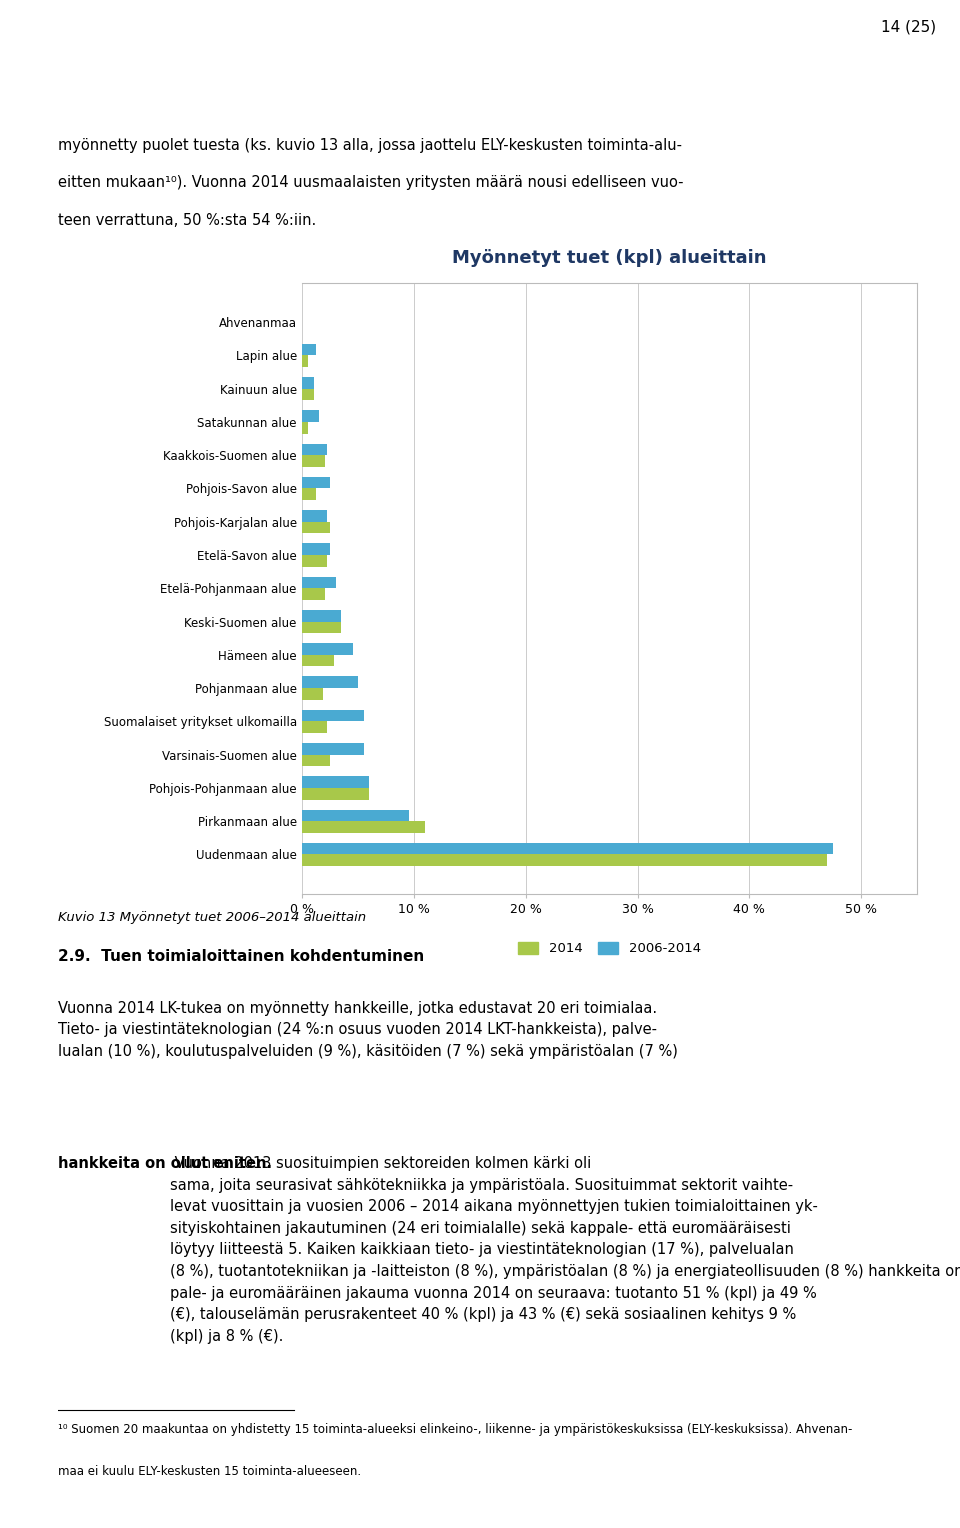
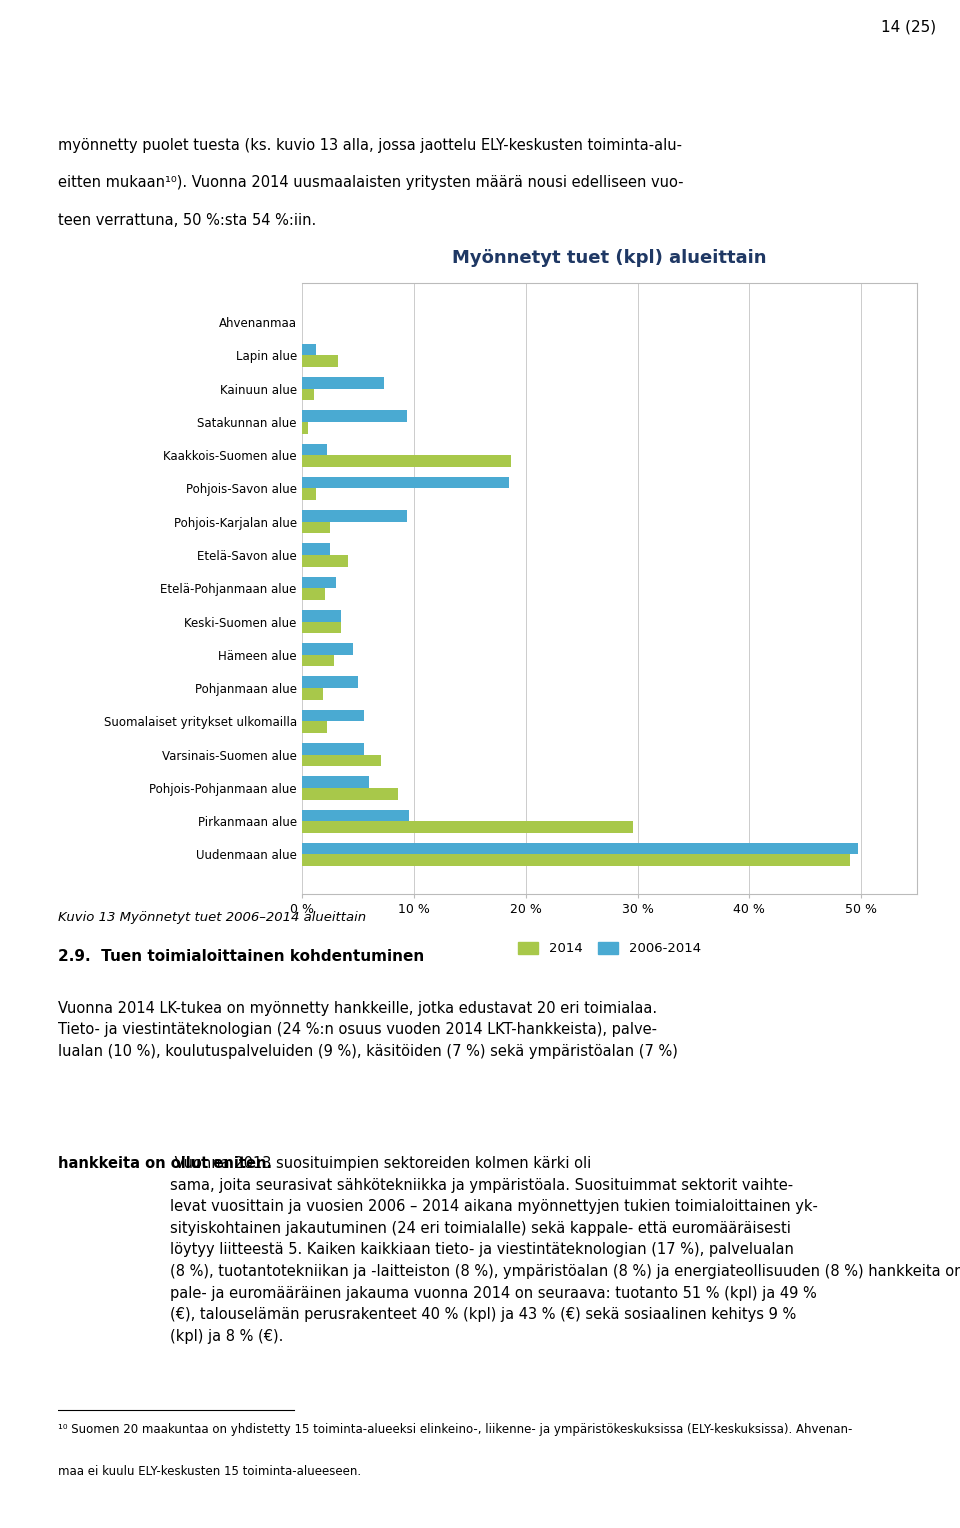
2014/Lapin alue: 0.5 % -> 3.2 %
2006-2014/Kainuun alue: 1.0 % -> 7.3 %
2006-2014/Satakunnan alue: 1.5 % -> 9.4 %
2014/Kaakkois-Suomen alue: 2.0 % -> 18.7 %
2006-2014/Pohjois-Savon alue: 2.5 % -> 18.5 %
2006-2014/Pohjois-Karjalan alue: 2.2 % -> 9.4 %
2014/Etelä-Savon alue: 2.2 % -> 4.1 %
2014/Varsinais-Suomen alue: 2.5 % -> 7.0 %
2014/Pohjois-Pohjanmaan alue: 6.0 % -> 8.6 %
2014/Pirkanmaan alue: 11.0 % -> 29.6 %
2006-2014/Uudenmaan alue: 47.5 % -> 49.7 %
2014/Uudenmaan alue: 47.0 % -> 49.0 %
